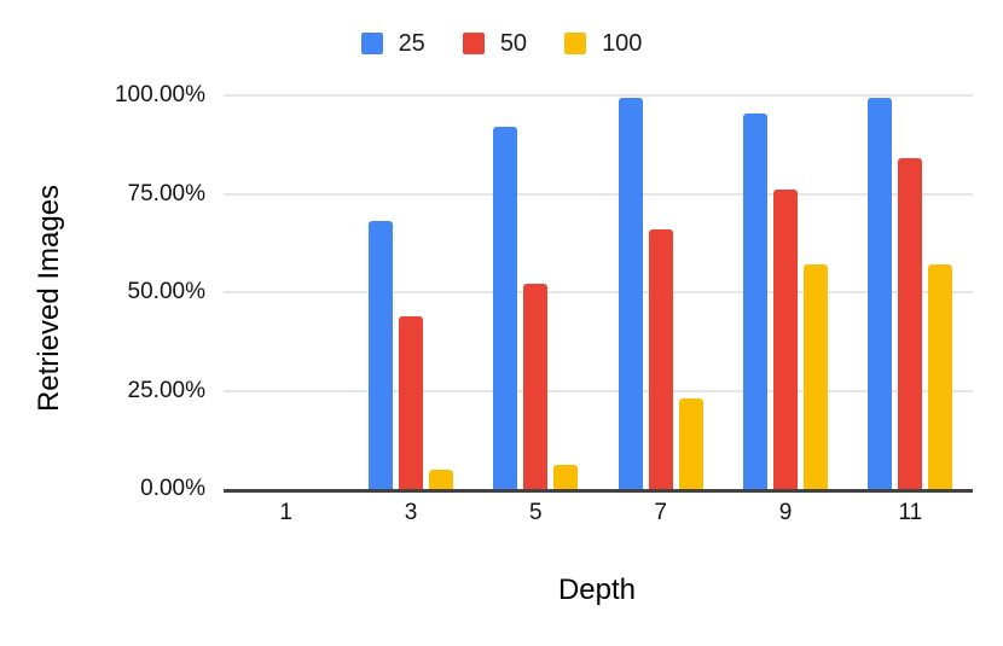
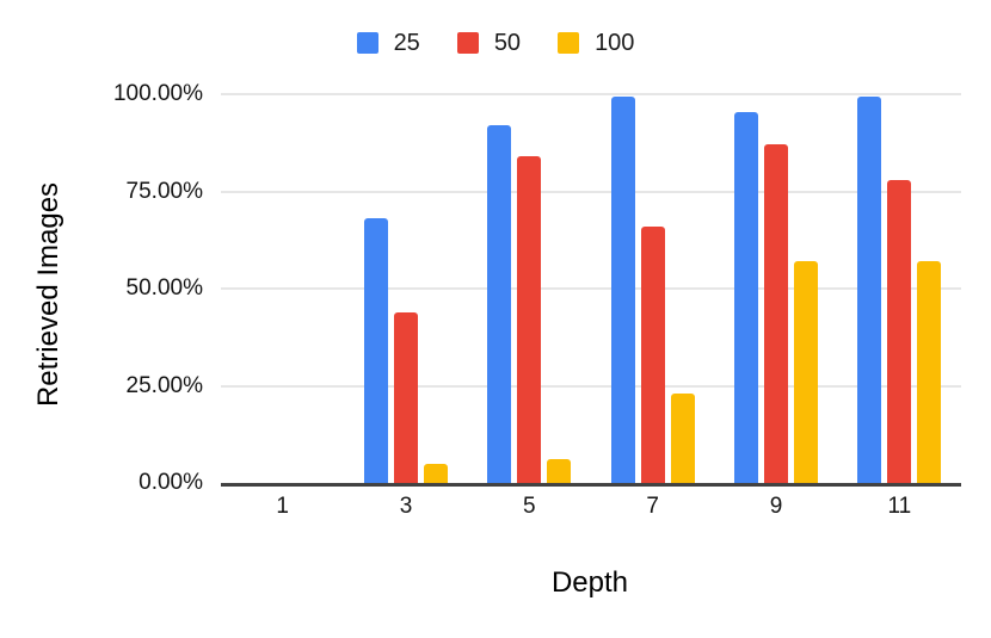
50/5: 52% -> 84%
50/9: 76% -> 87%
50/11: 84% -> 78%
